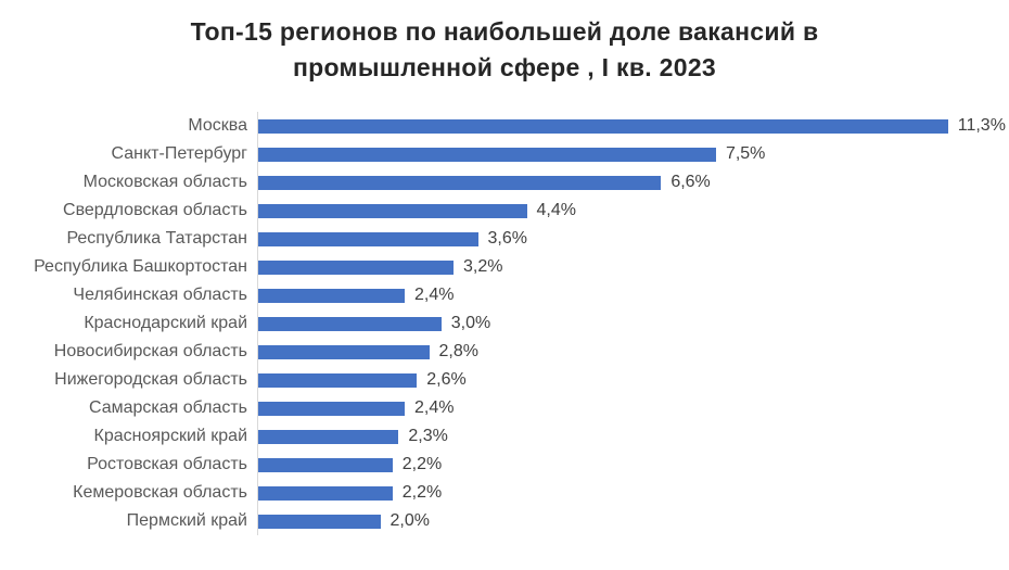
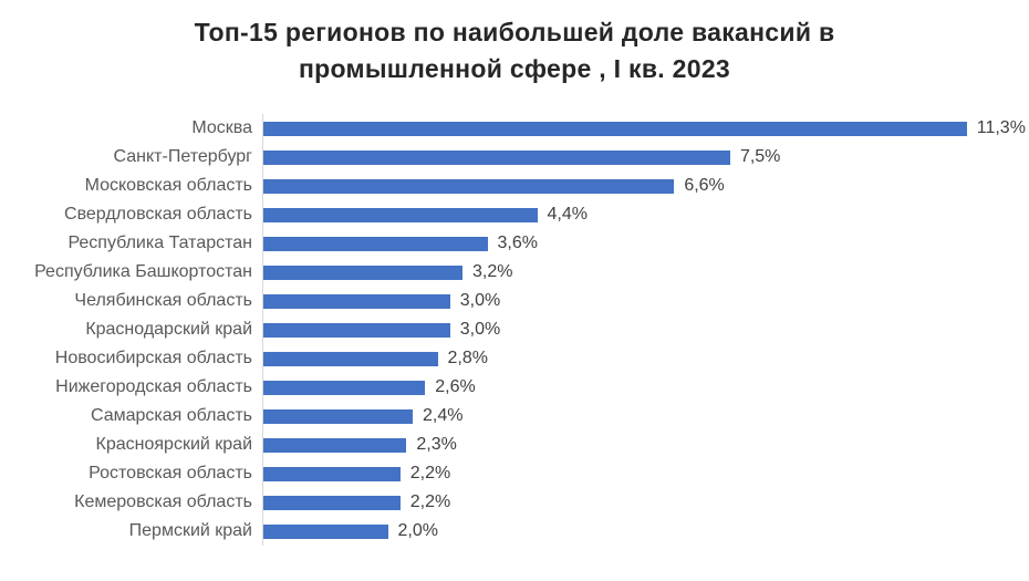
Челябинская область: 2,4% -> 3,0%
